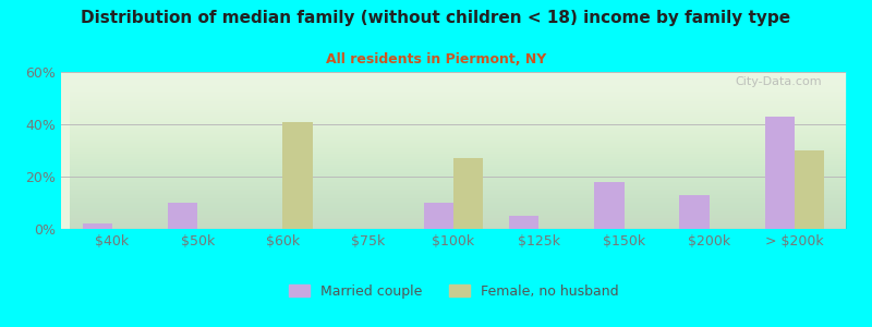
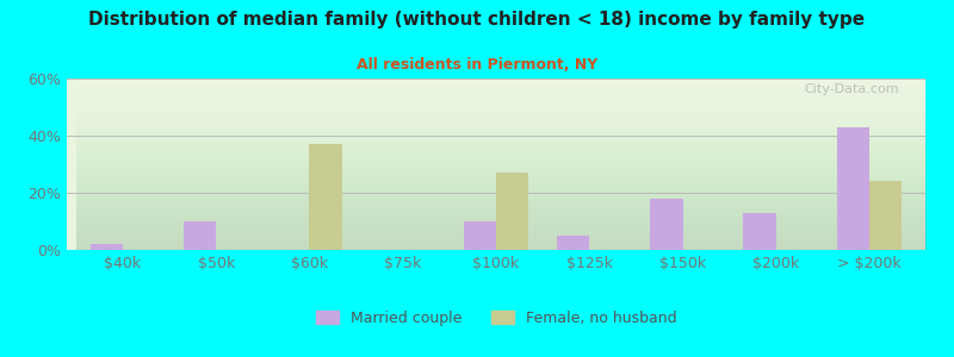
Female, no husband/$60k: 41% -> 37%
Female, no husband/> $200k: 30% -> 24%
